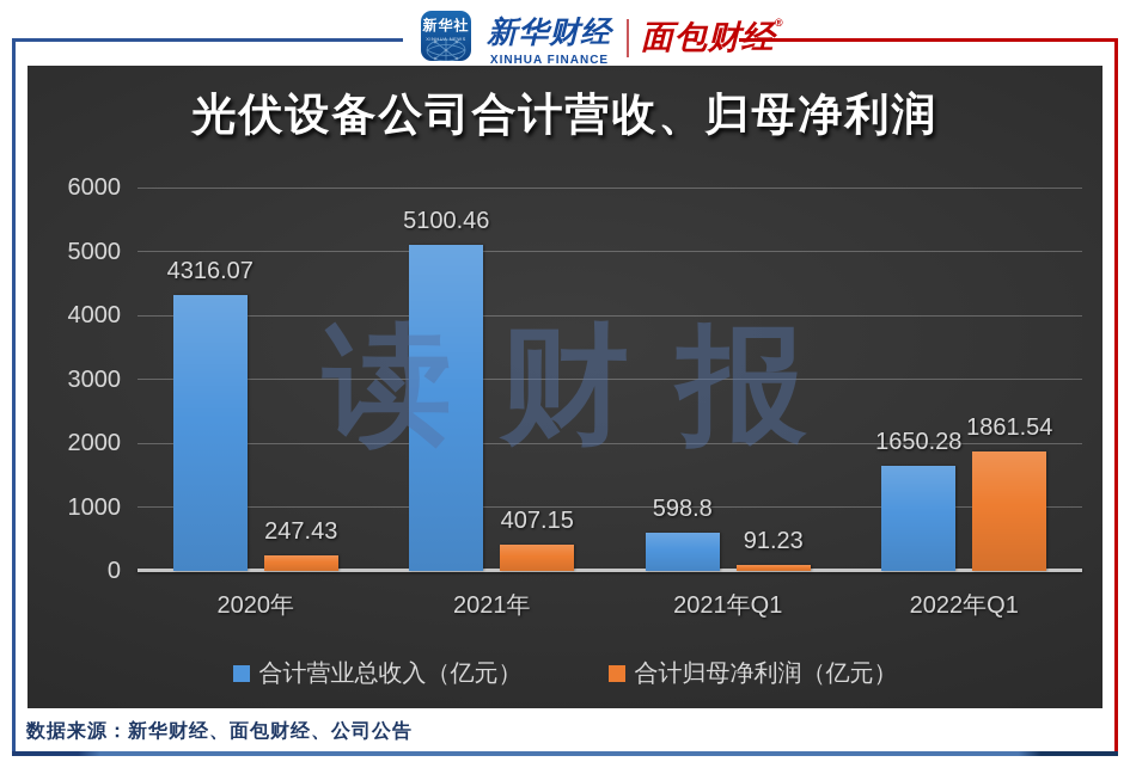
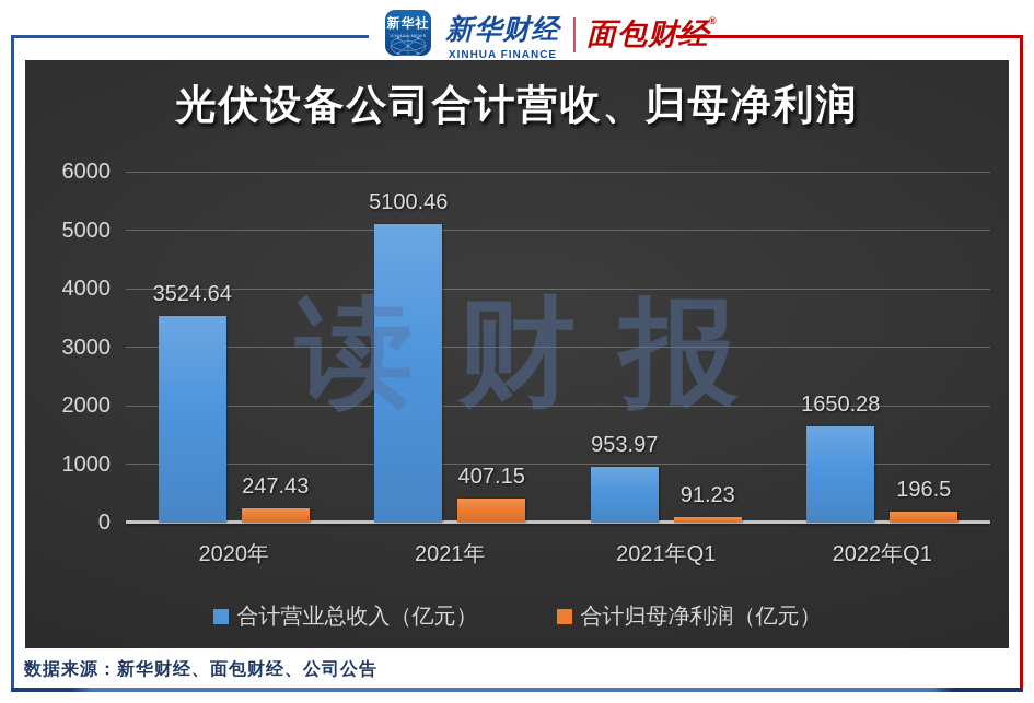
合计营业总收入（亿元）/2020年: 4316.07 -> 3524.64
合计营业总收入（亿元）/2021年Q1: 598.8 -> 953.97
合计归母净利润（亿元）/2022年Q1: 1861.54 -> 196.5
